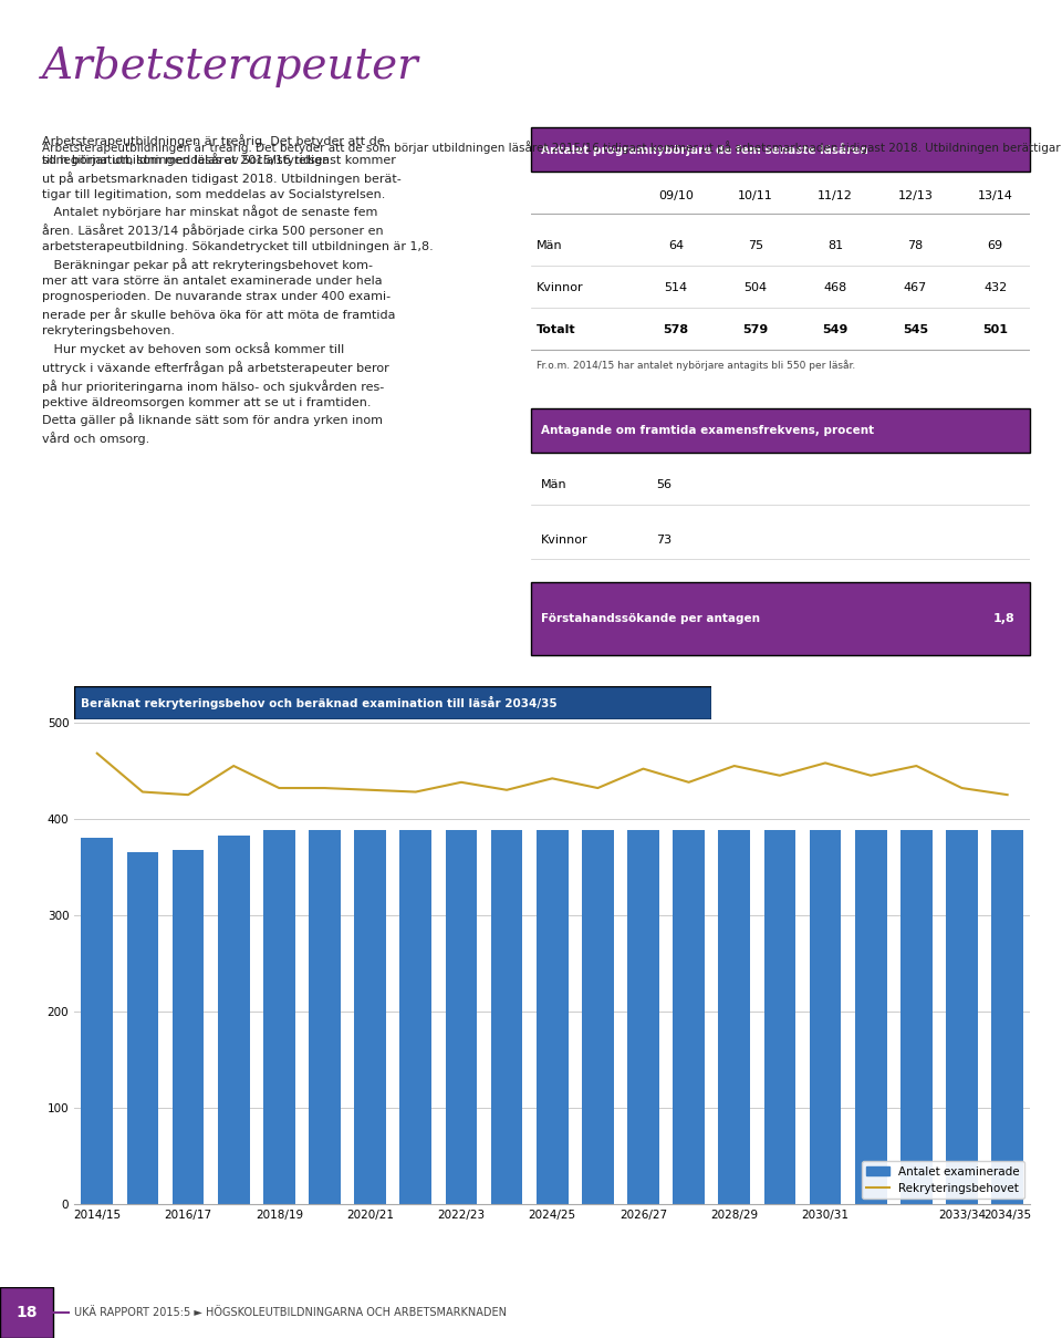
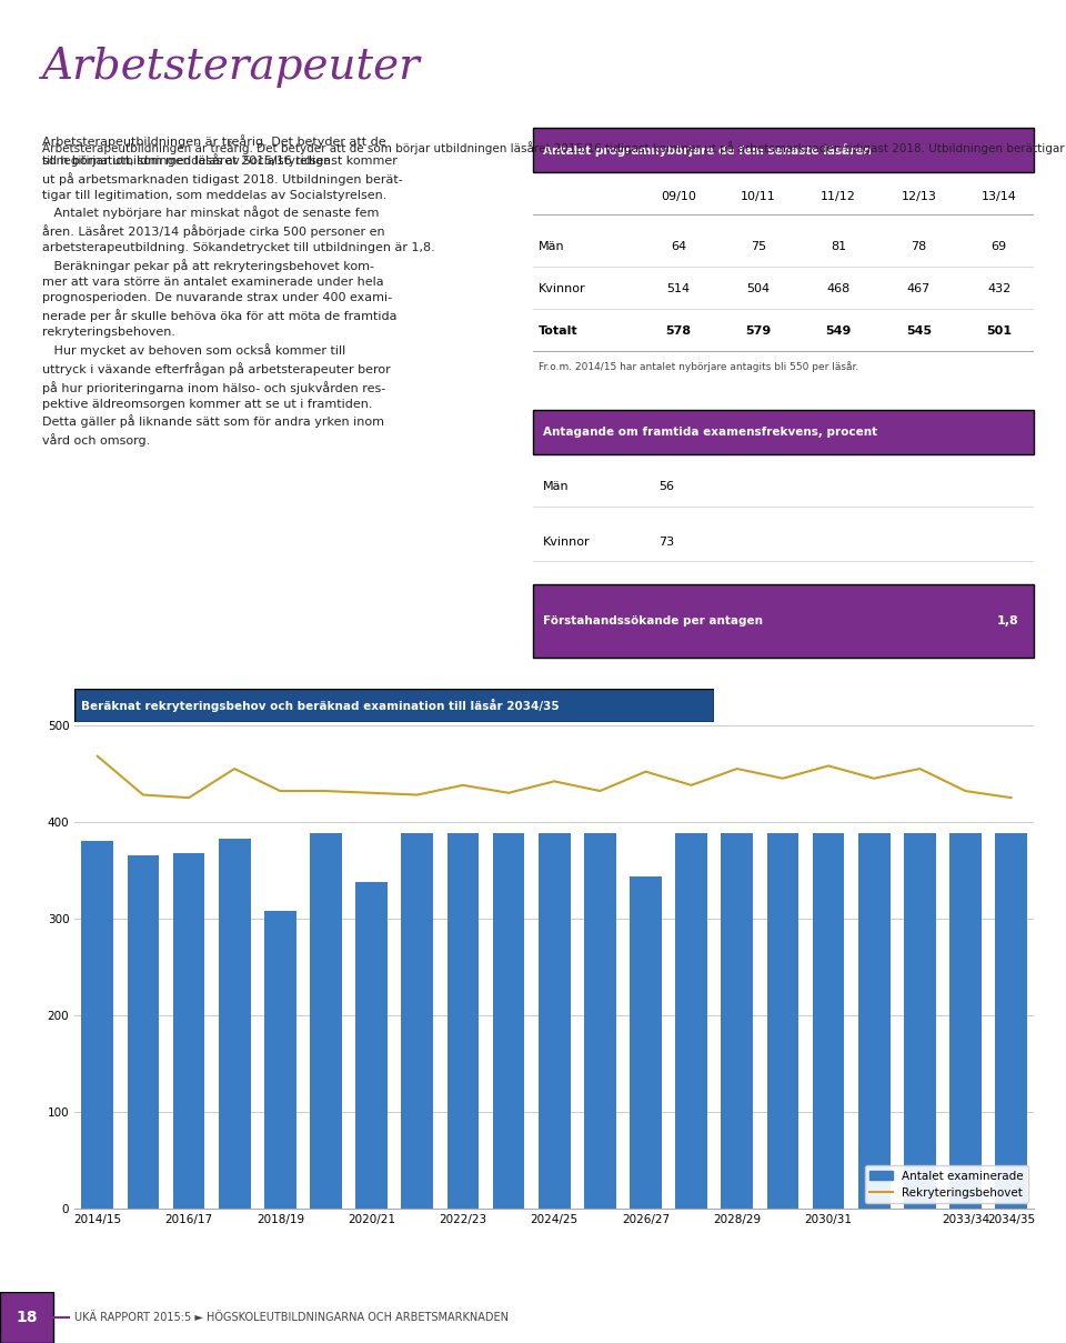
Antalet examinerade/2018/19: 388 -> 308
Antalet examinerade/2020/21: 388 -> 338
Antalet examinerade/2026/27: 388 -> 344
